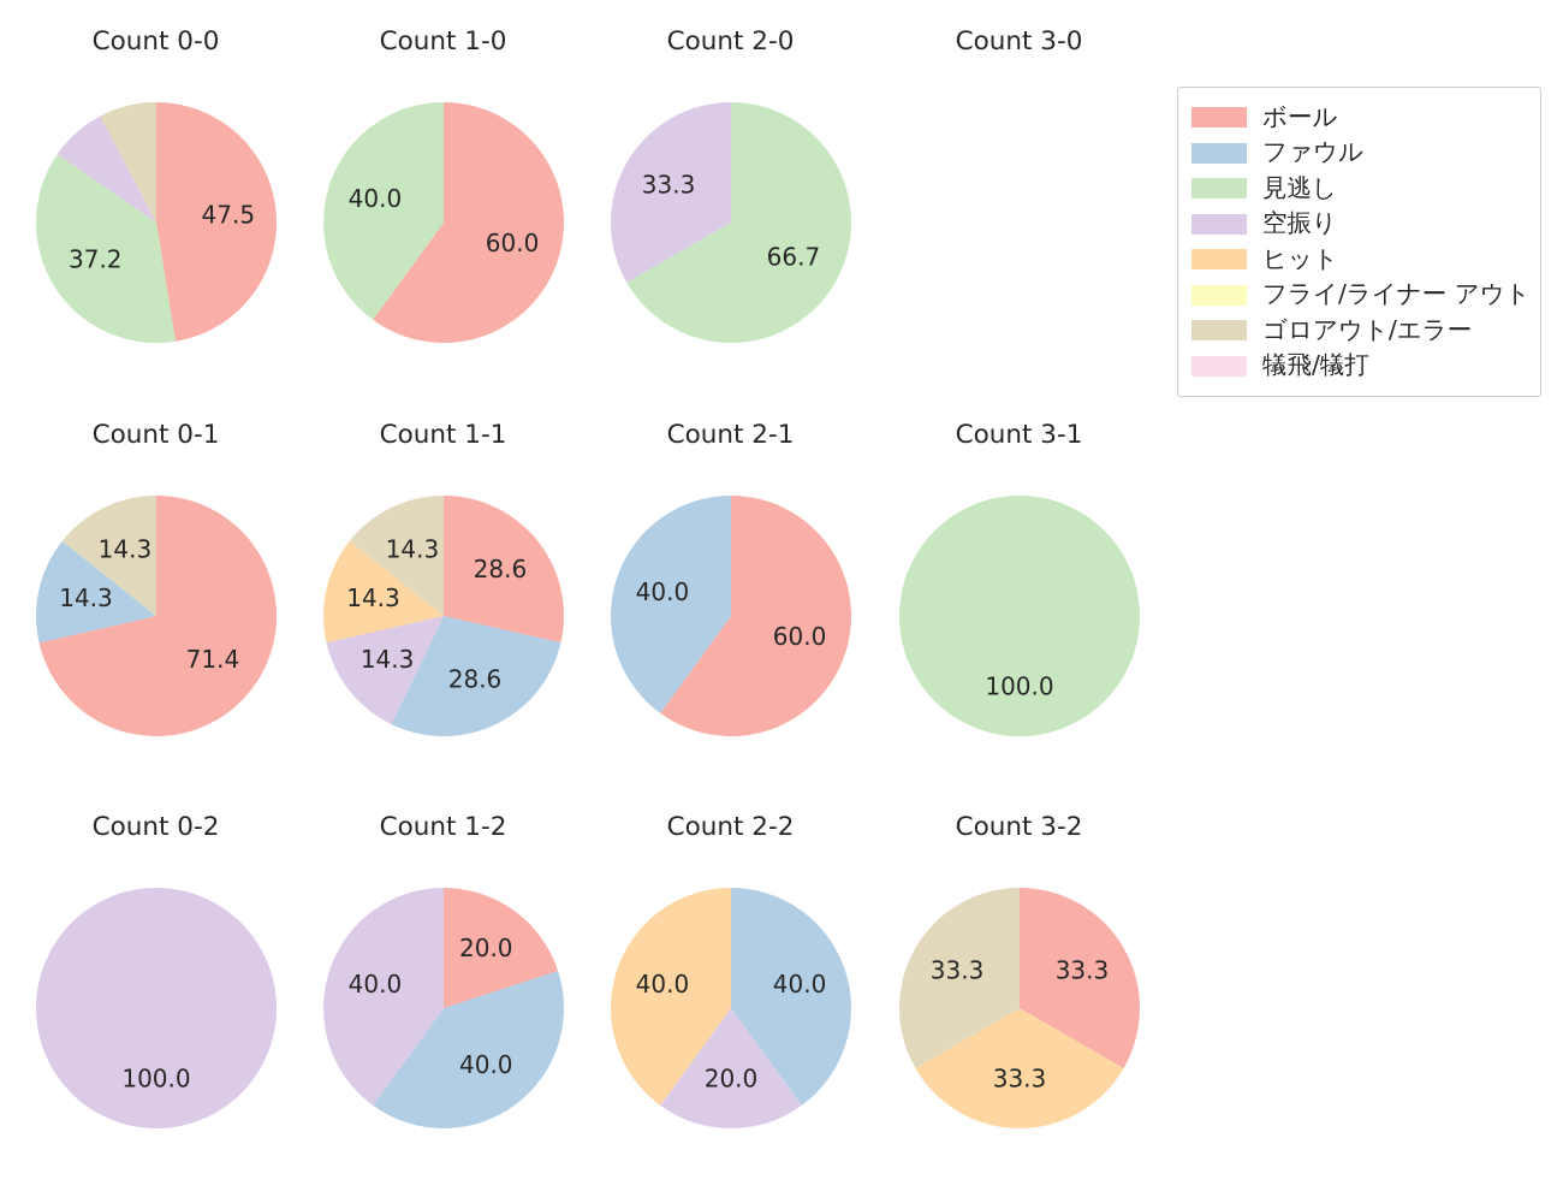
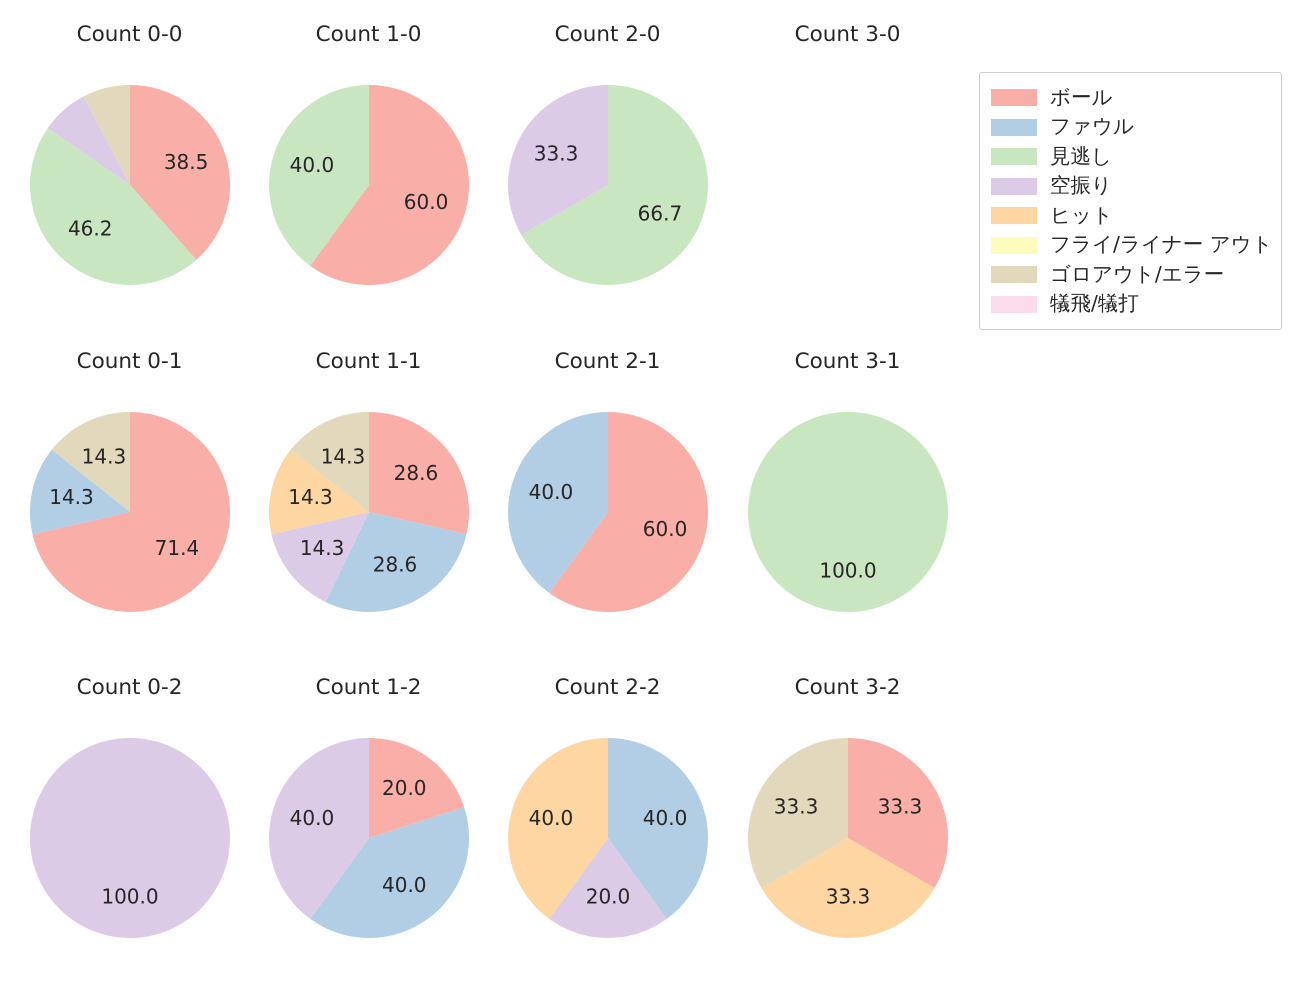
Count 0-0/ボール: 47.5 -> 38.5
Count 0-0/見逃し: 37.2 -> 46.2
